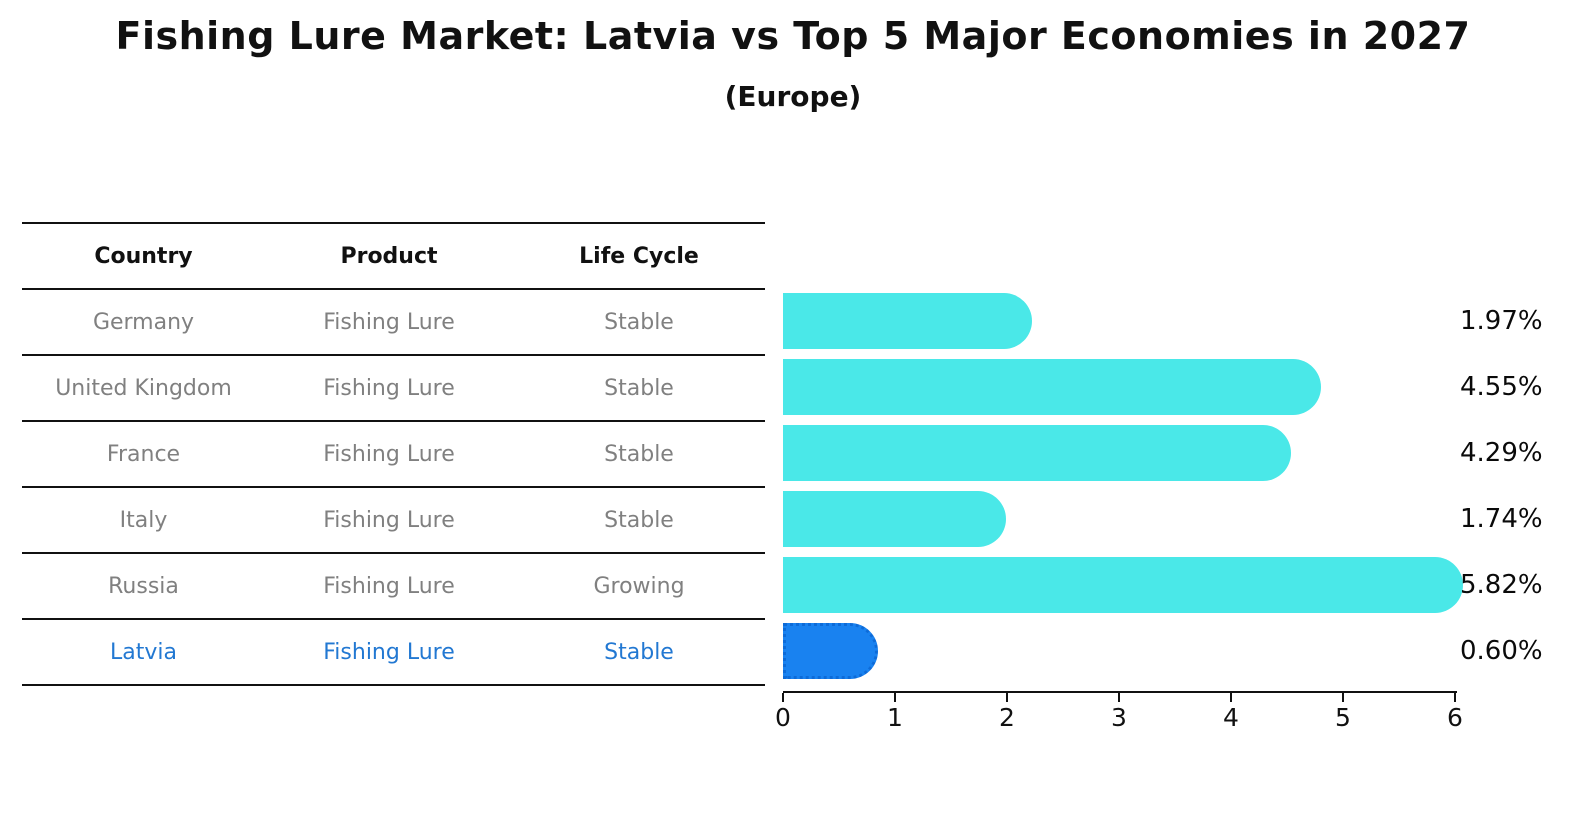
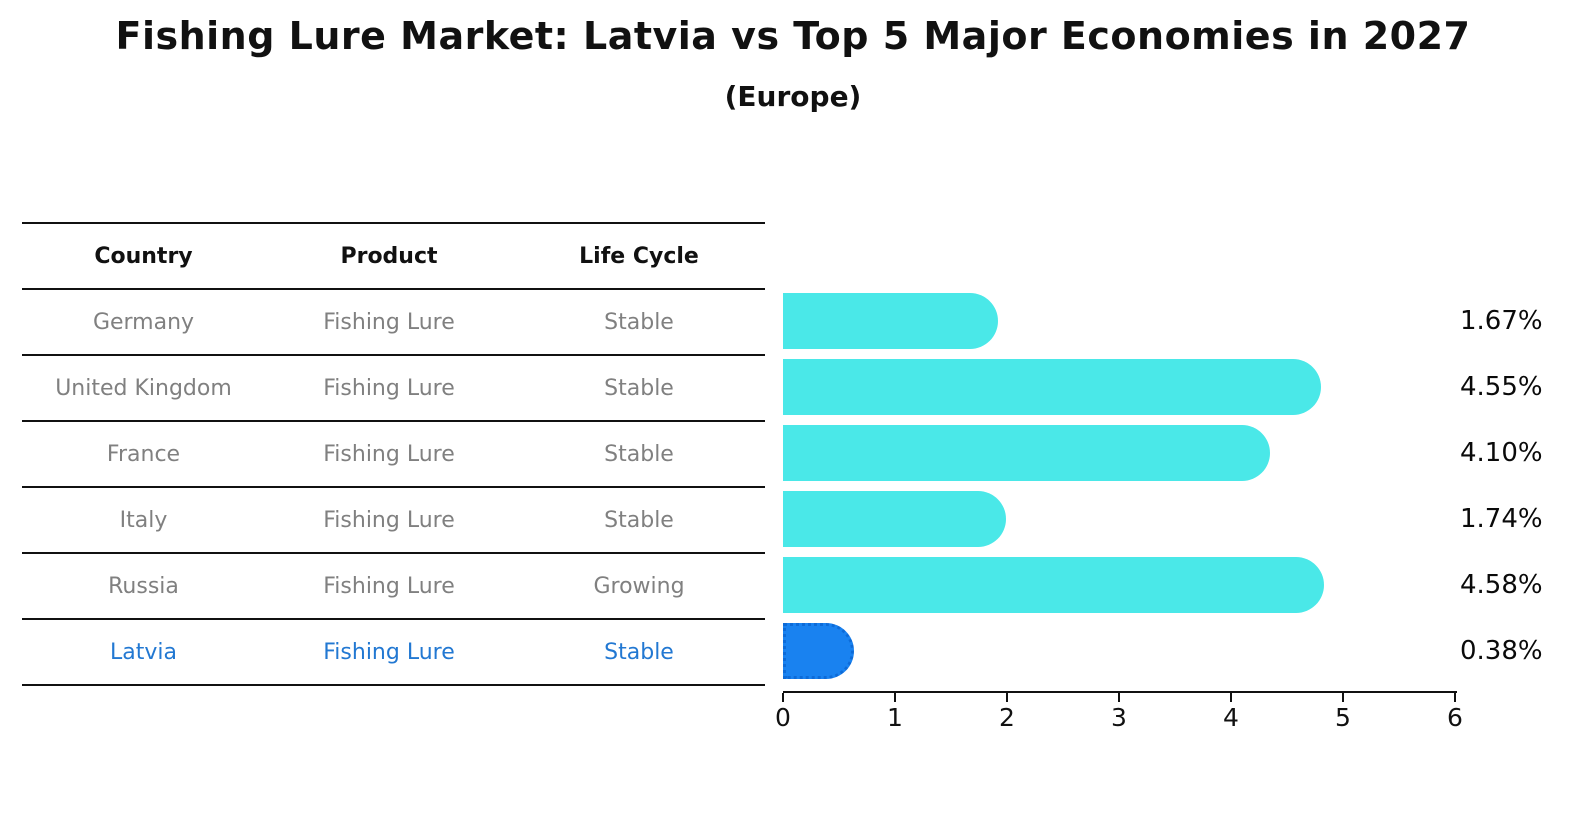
Germany: 1.97% -> 1.67%
France: 4.29% -> 4.10%
Russia: 5.82% -> 4.58%
Latvia: 0.60% -> 0.38%
